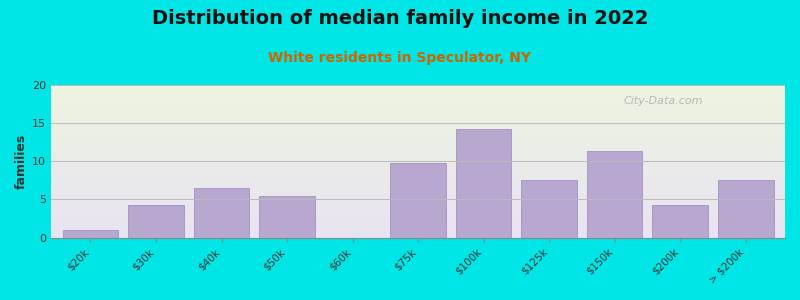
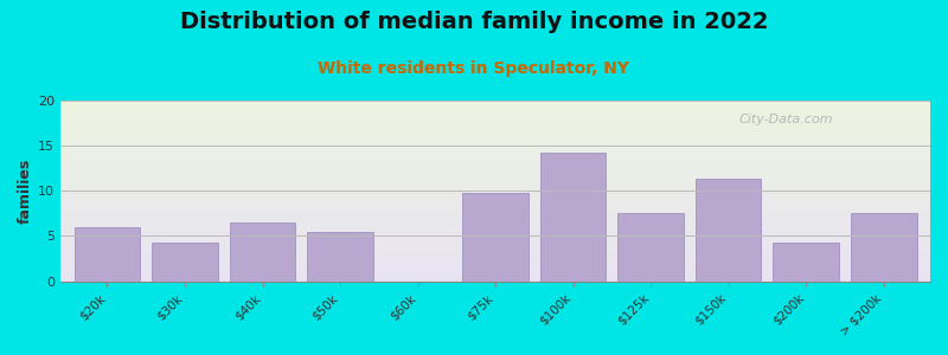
$20k: 1.0 -> 6.0
